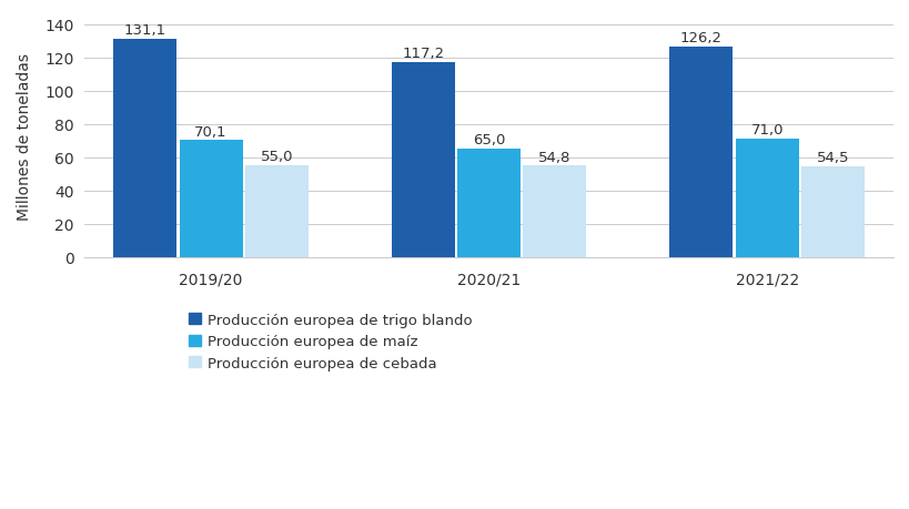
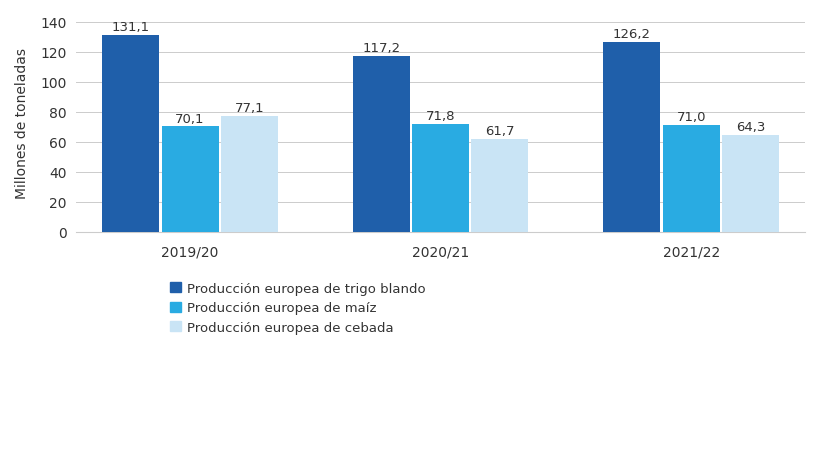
Producción europea de cebada/2019/20: 55,0 -> 77,1
Producción europea de maíz/2020/21: 65,0 -> 71,8
Producción europea de cebada/2020/21: 54,8 -> 61,7
Producción europea de cebada/2021/22: 54,5 -> 64,3
